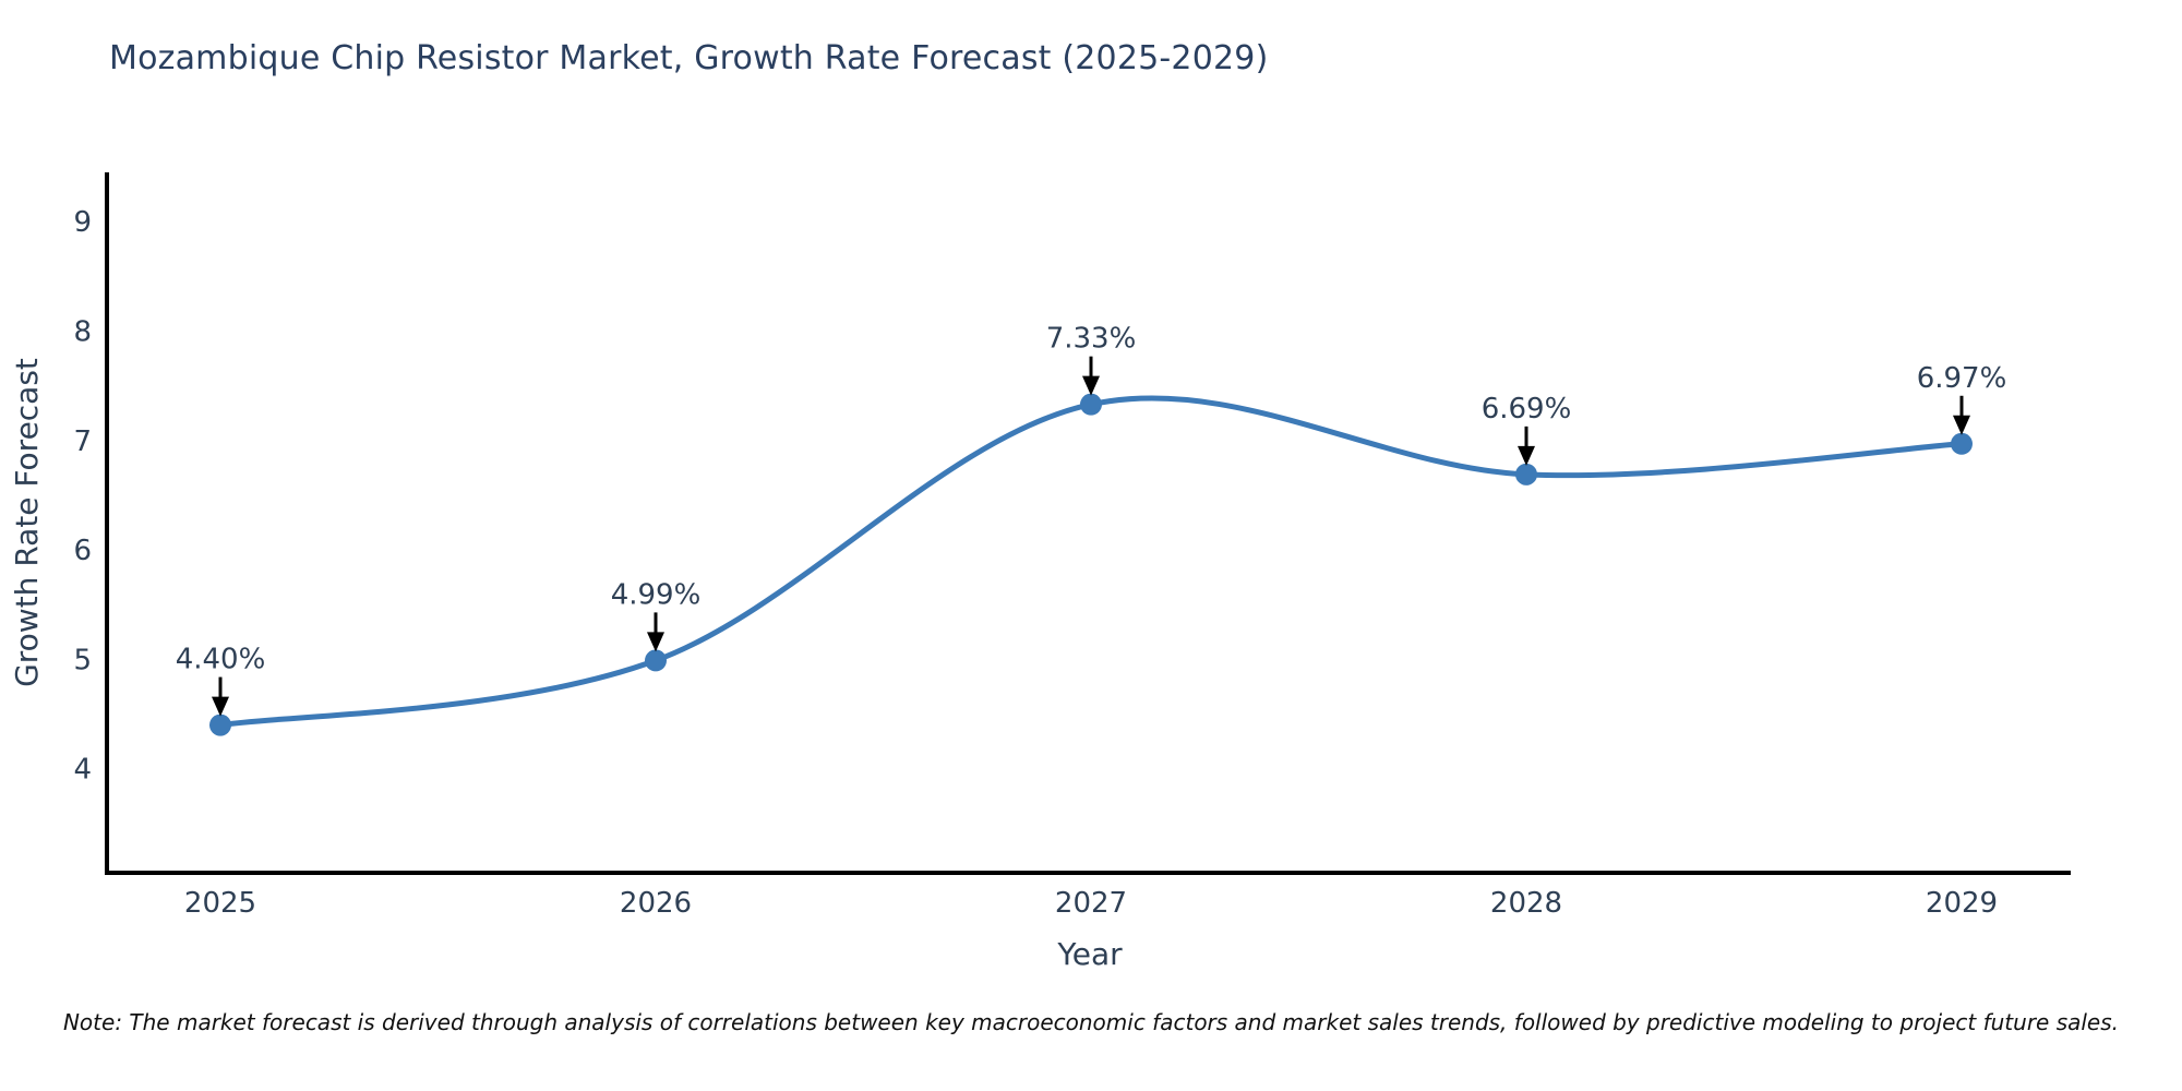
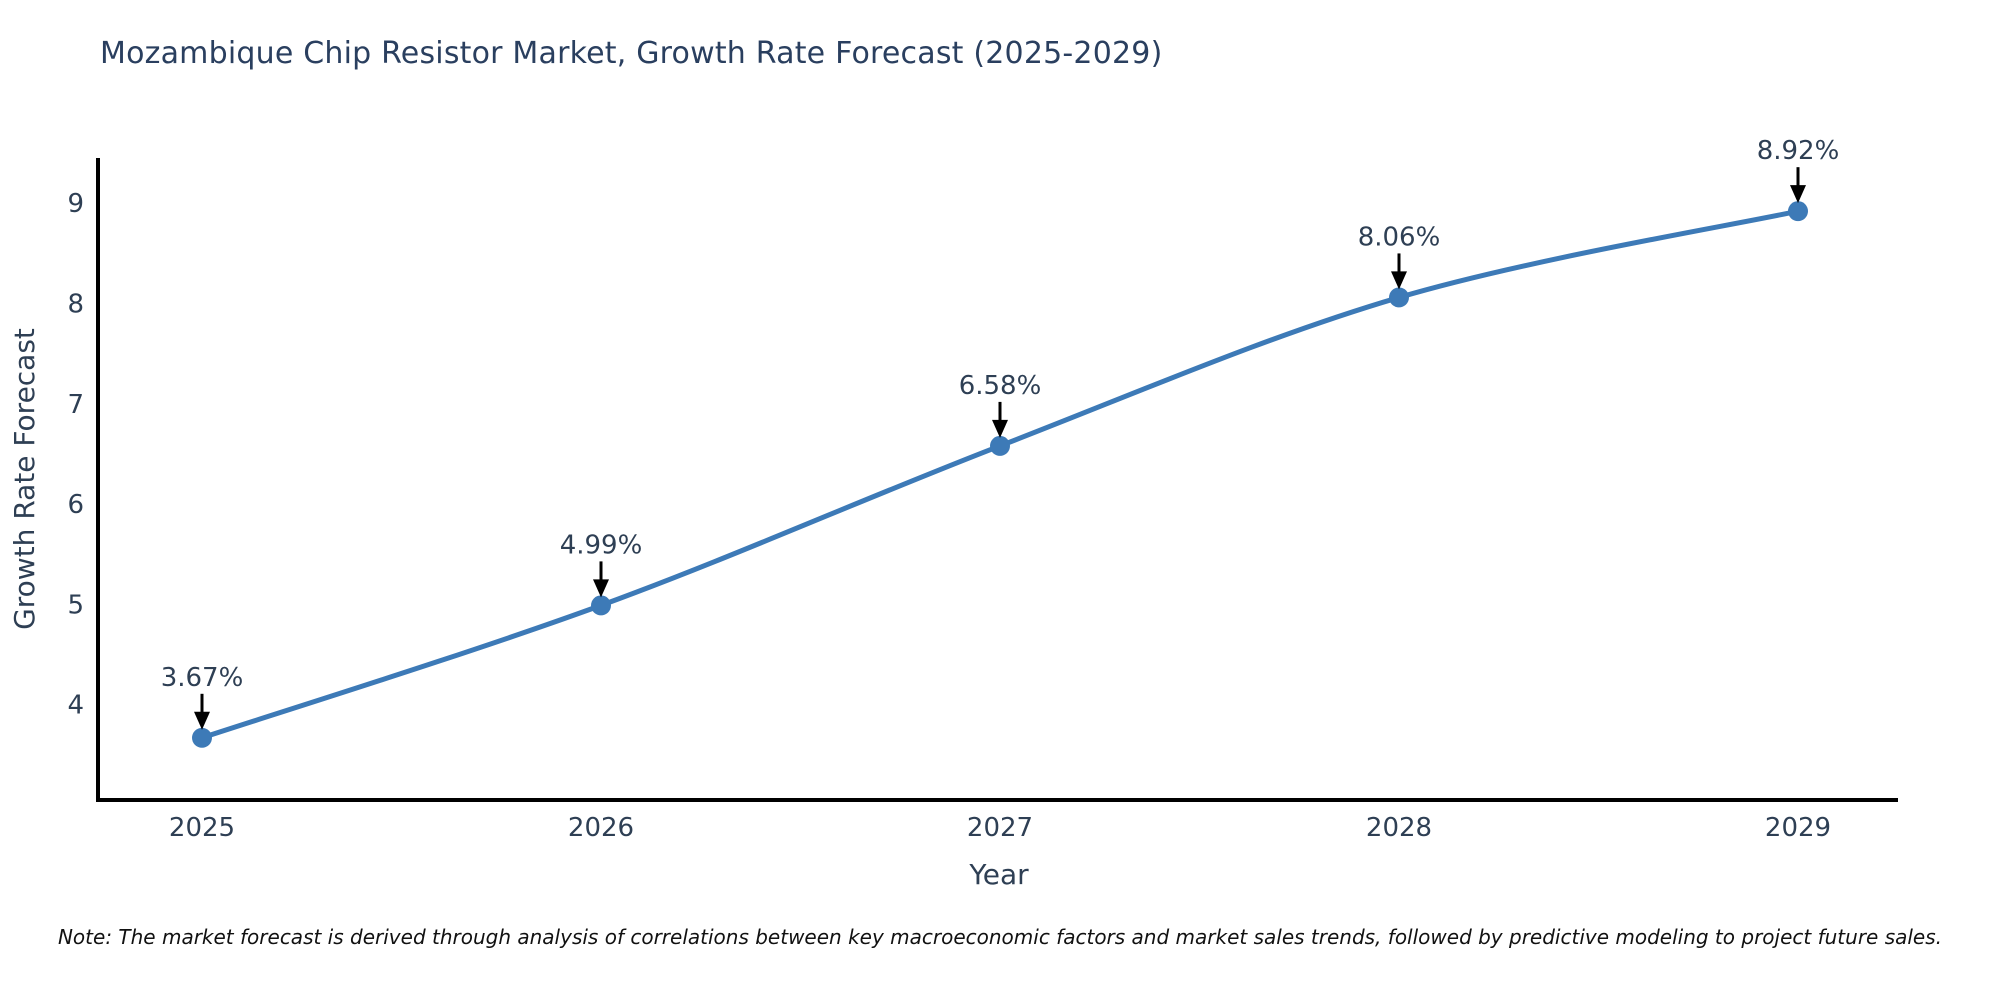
2025: 4.40% -> 3.67%
2027: 7.33% -> 6.58%
2028: 6.69% -> 8.06%
2029: 6.97% -> 8.92%
